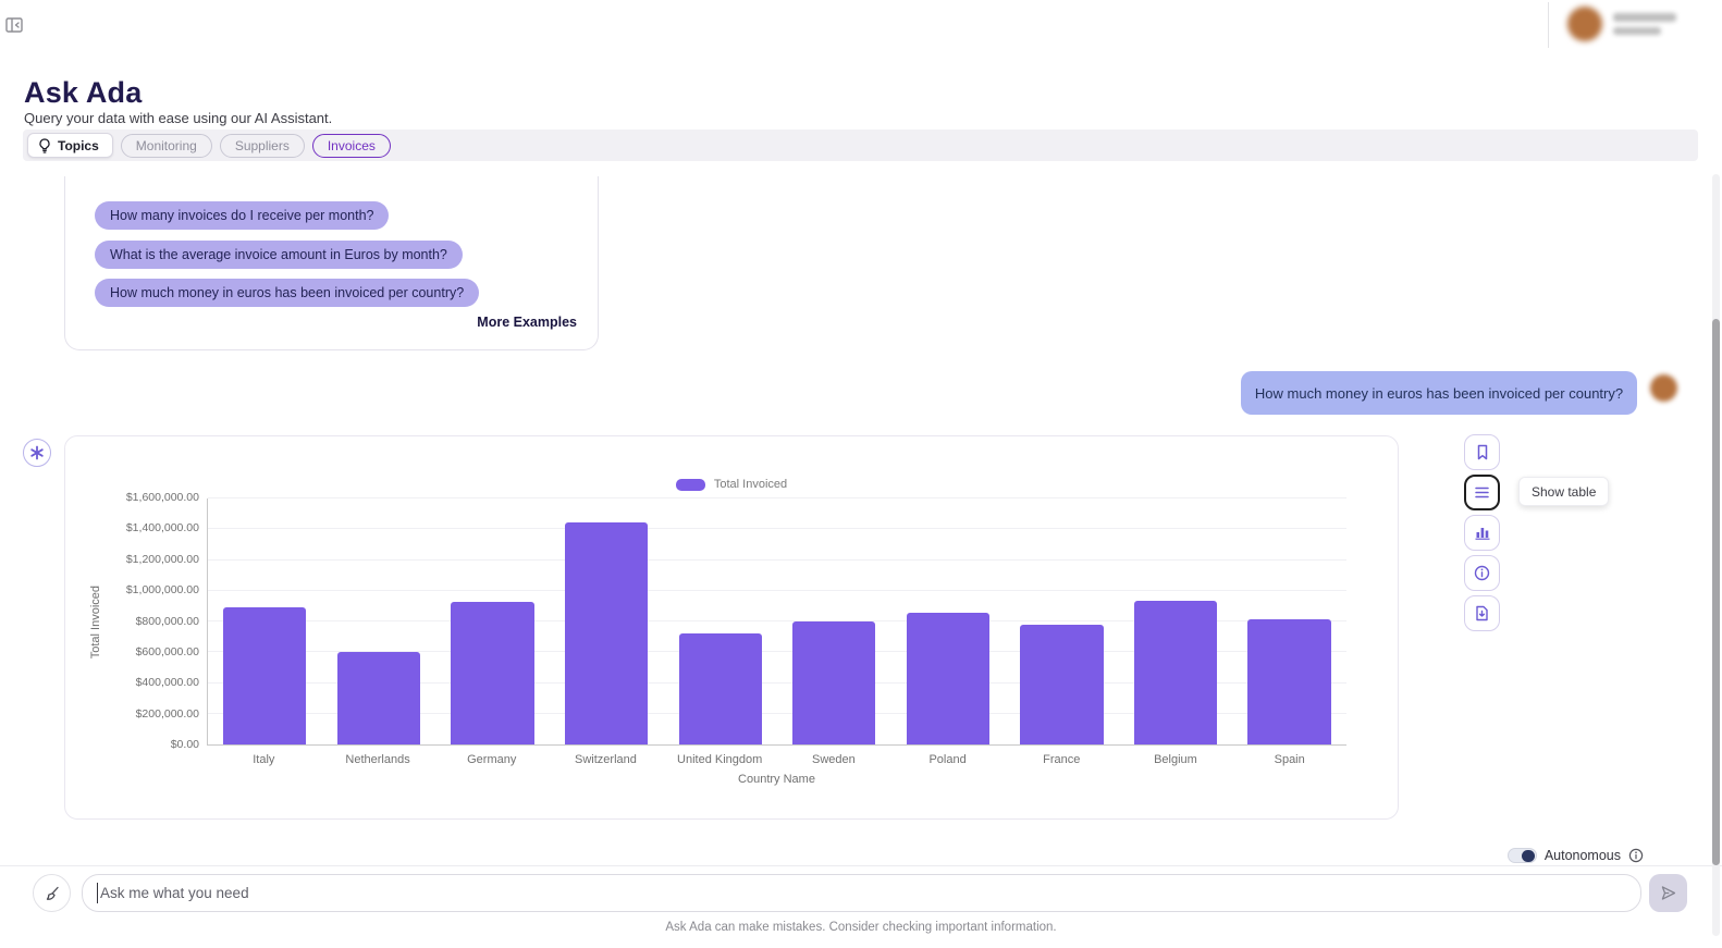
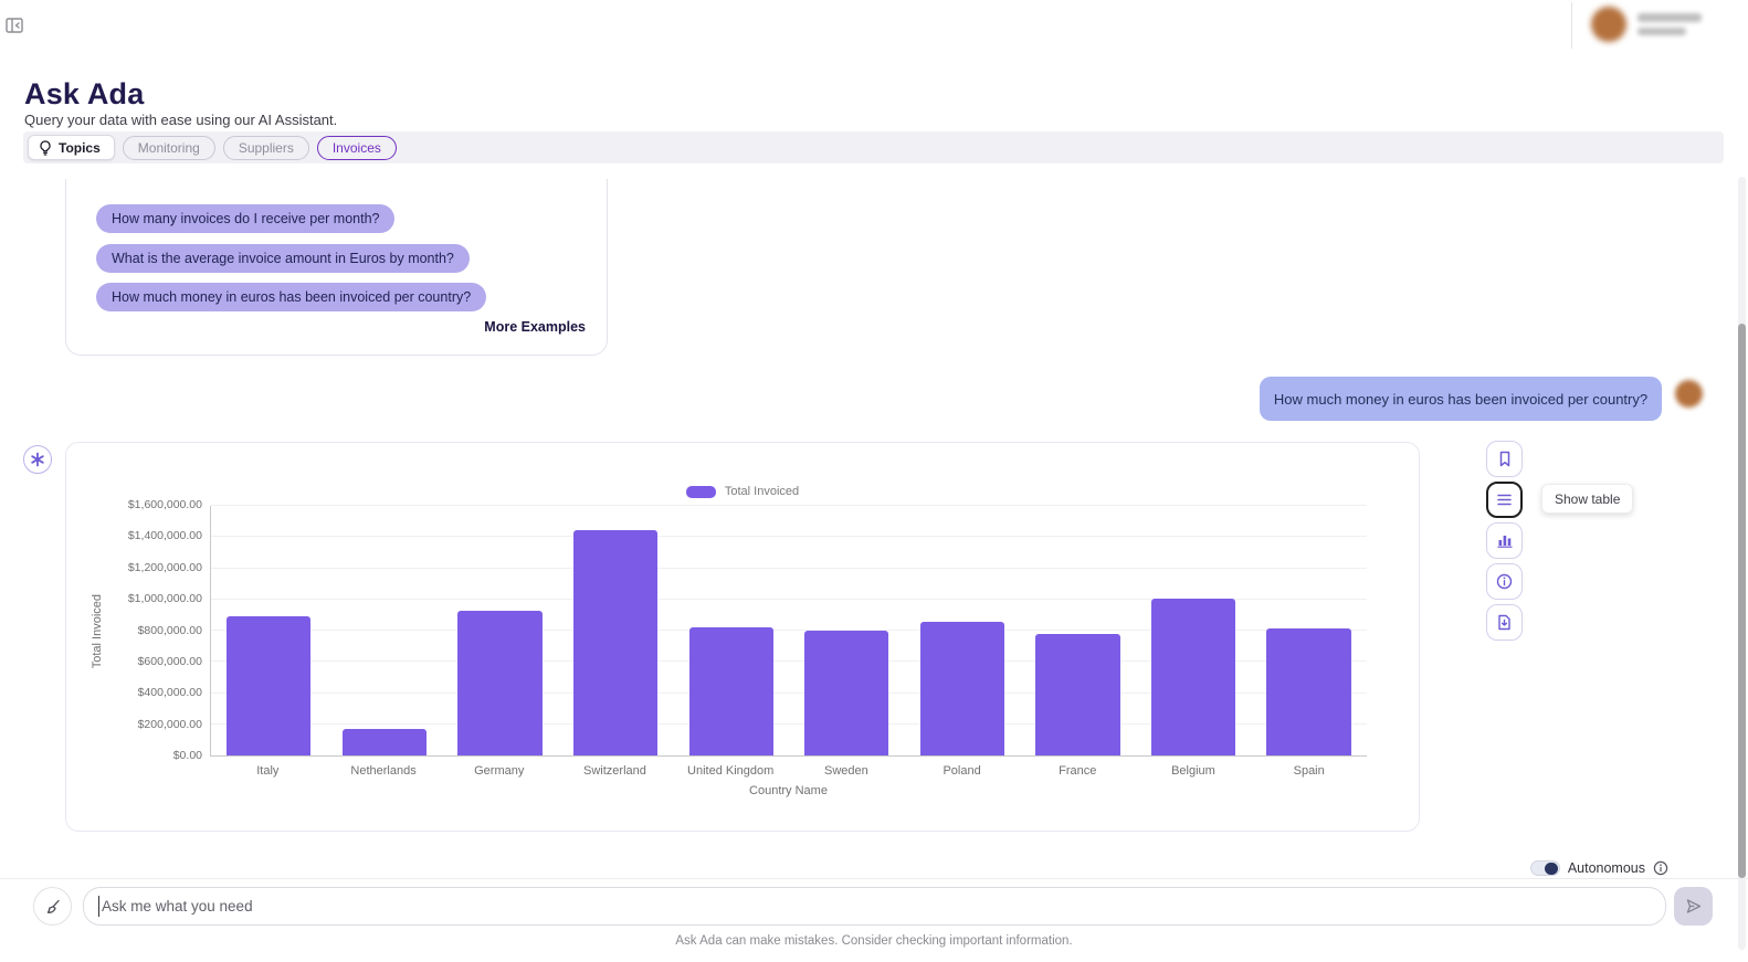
Netherlands: $600000 -> $170000
United Kingdom: $720000 -> $820000
Belgium: $930000 -> $1000000
